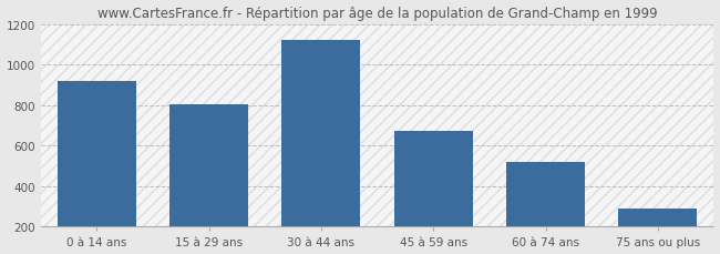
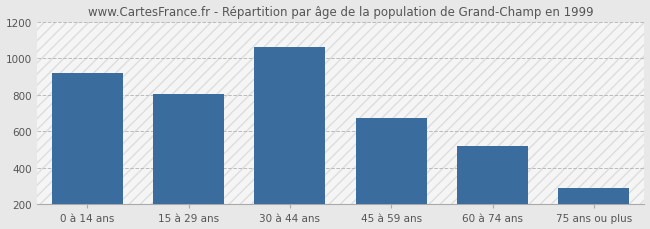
30 à 44 ans: 1120 -> 1060
